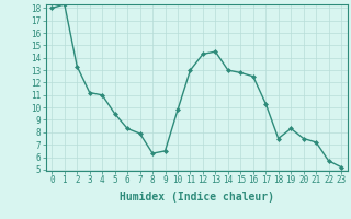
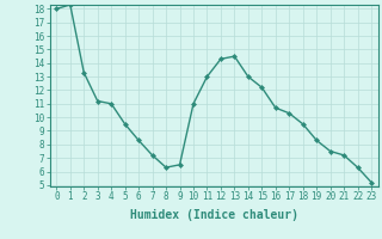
7: 7.9 -> 7.2
10: 9.8 -> 11.0
15: 12.8 -> 12.2
16: 12.5 -> 10.7
18: 7.5 -> 9.5
22: 5.7 -> 6.3
